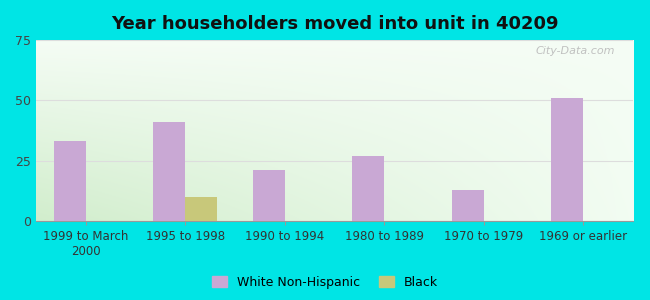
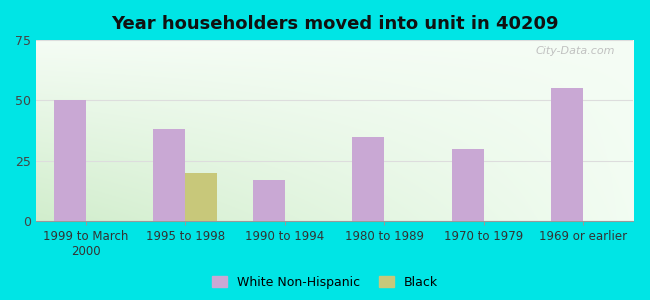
White Non-Hispanic/1999 to March 2000: 33 -> 50
White Non-Hispanic/1995 to 1998: 41 -> 38
Black/1995 to 1998: 10 -> 20
White Non-Hispanic/1990 to 1994: 21 -> 17
White Non-Hispanic/1980 to 1989: 27 -> 35
White Non-Hispanic/1970 to 1979: 13 -> 30
White Non-Hispanic/1969 or earlier: 51 -> 55
